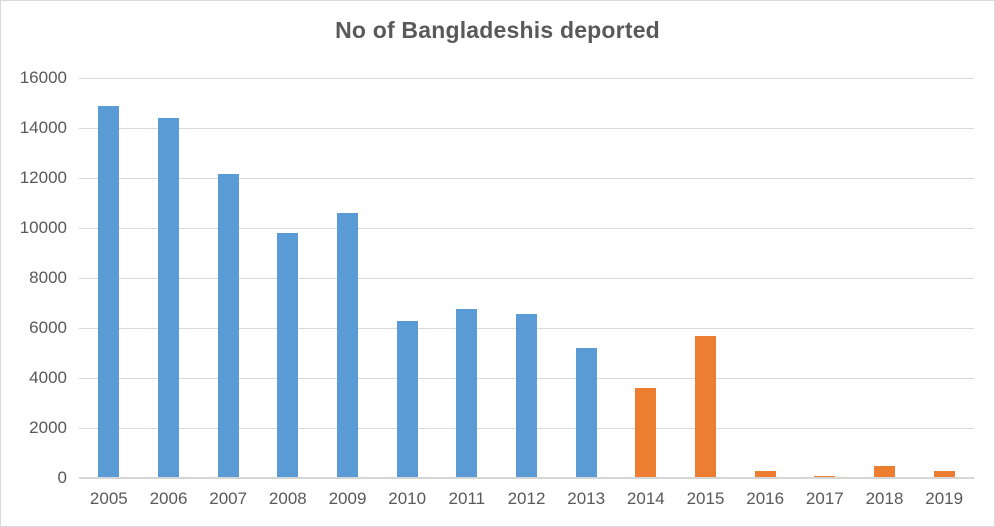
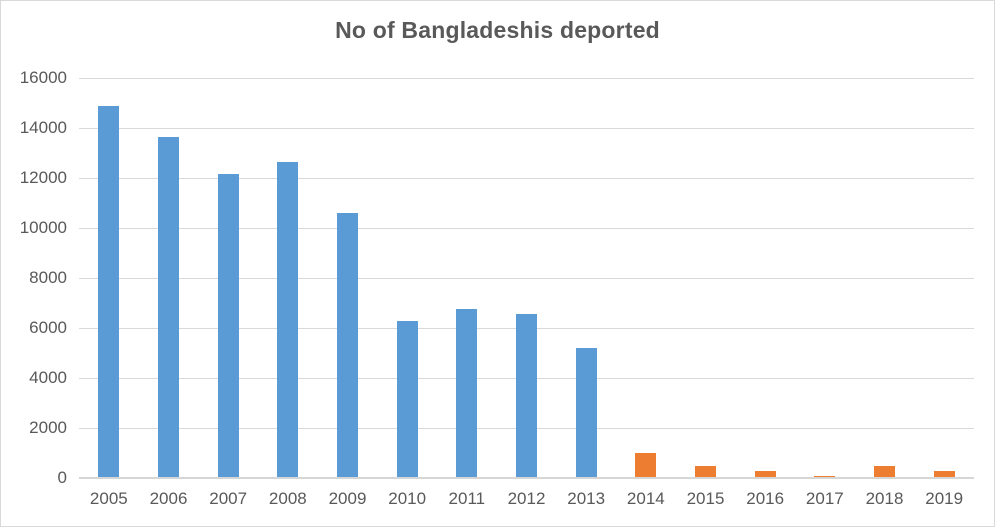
2006: 14400 -> 13600
2008: 9800 -> 12600
2014: 3600 -> 1000
2015: 5700 -> 500
